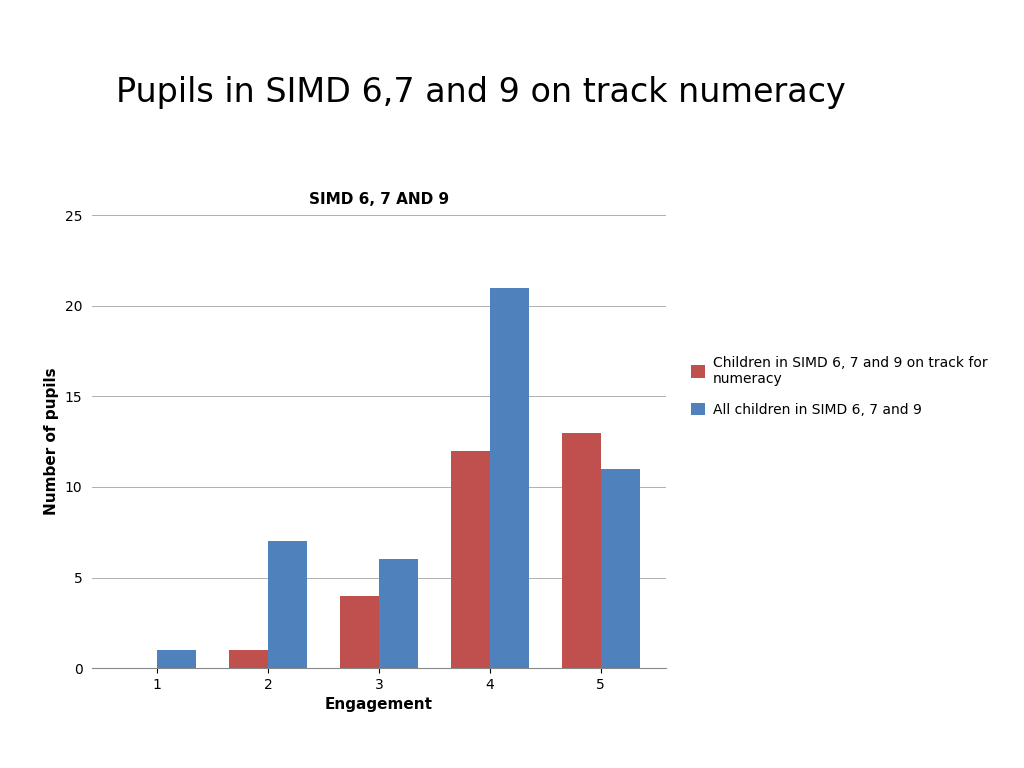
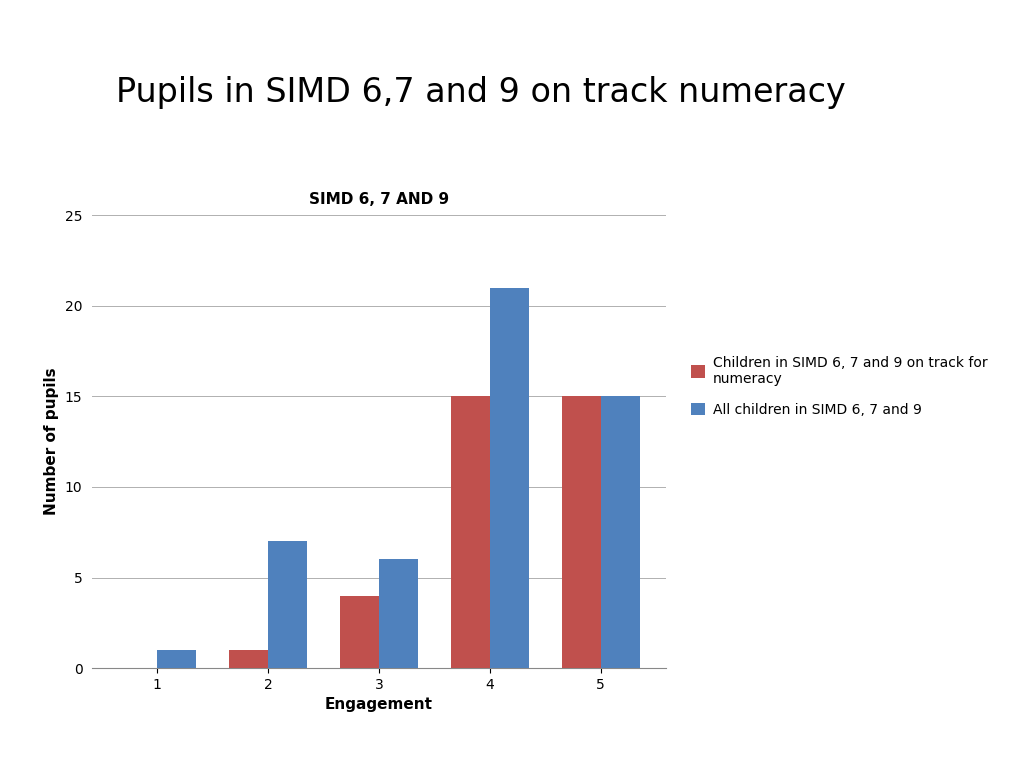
Children in SIMD 6, 7 and 9 on track for numeracy/4: 12 -> 15
Children in SIMD 6, 7 and 9 on track for numeracy/5: 13 -> 15
All children in SIMD 6, 7 and 9/5: 11 -> 15
